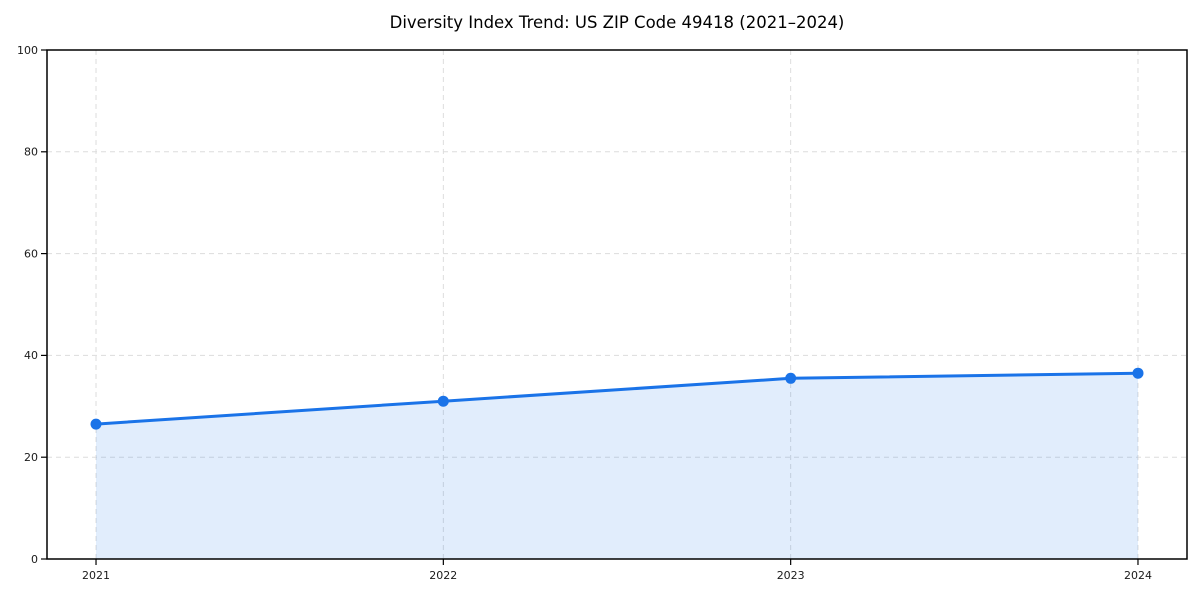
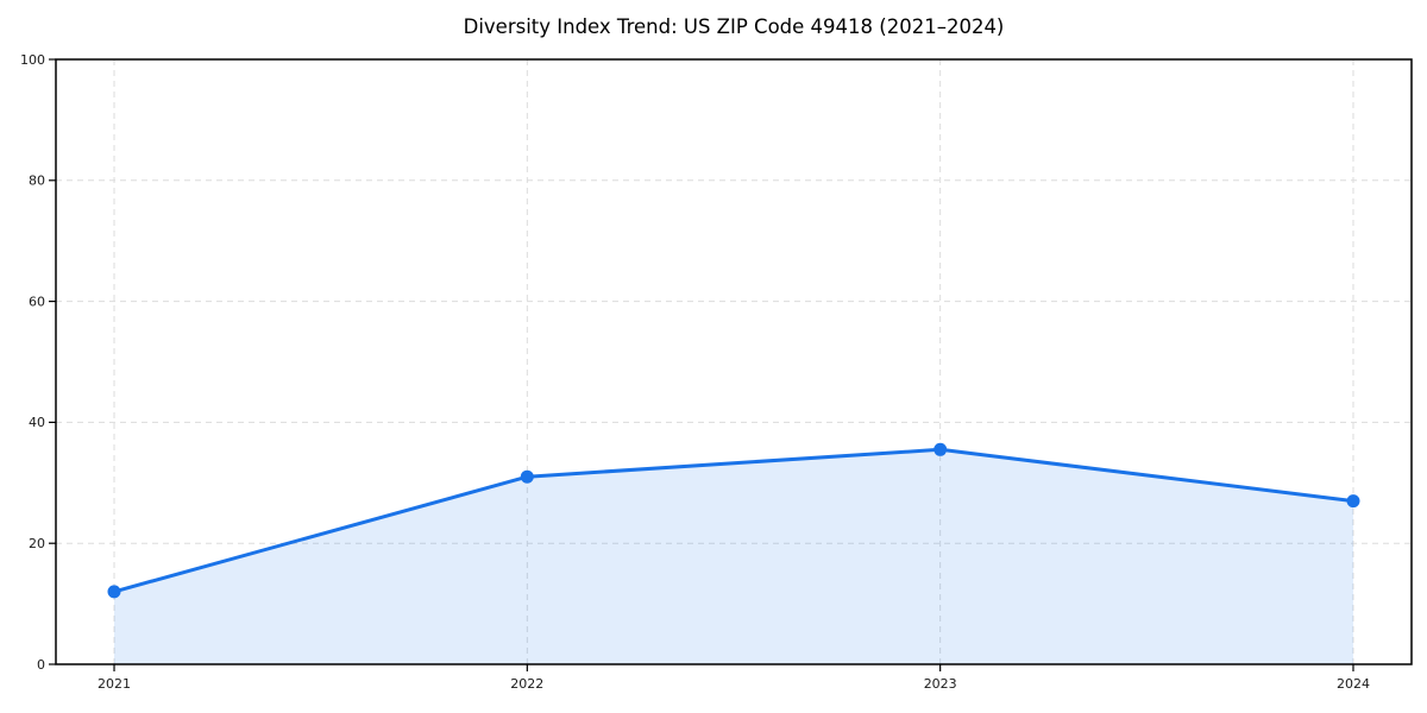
2021: 26 -> 12
2024: 36 -> 27
